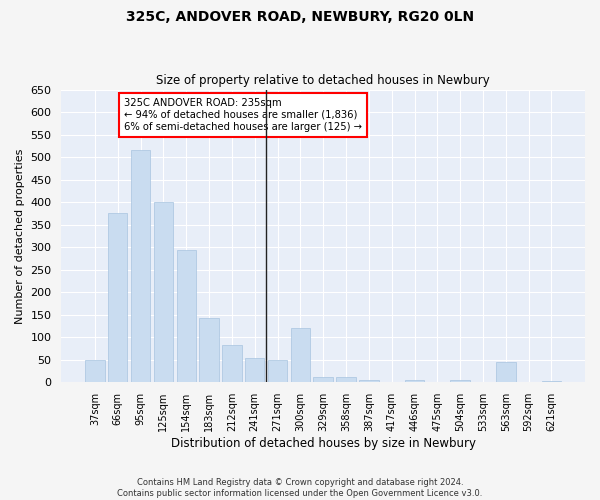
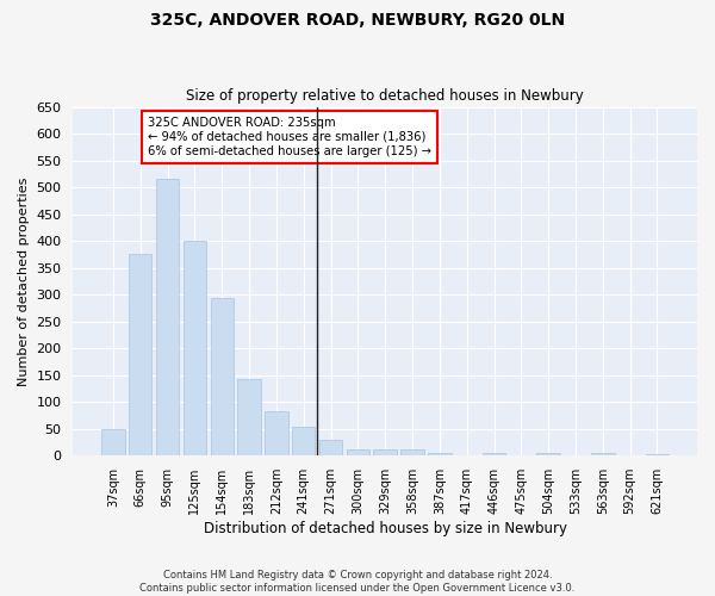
271sqm: 50 -> 29
300sqm: 120 -> 11
563sqm: 45 -> 5
